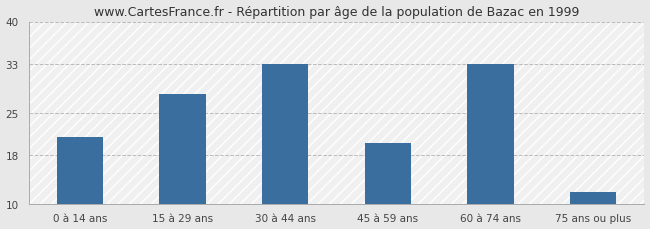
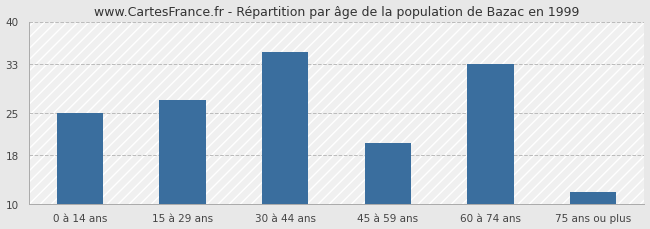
0 à 14 ans: 21 -> 25
15 à 29 ans: 28 -> 27
30 à 44 ans: 33 -> 35
